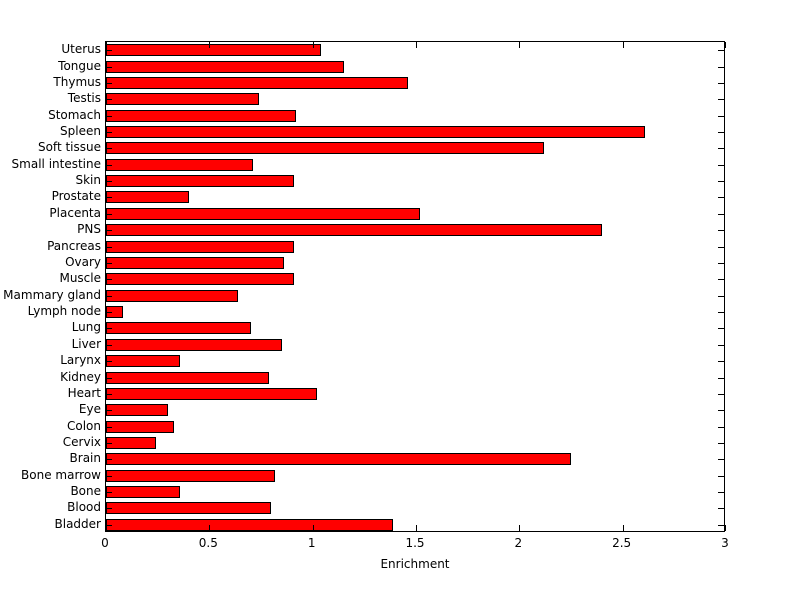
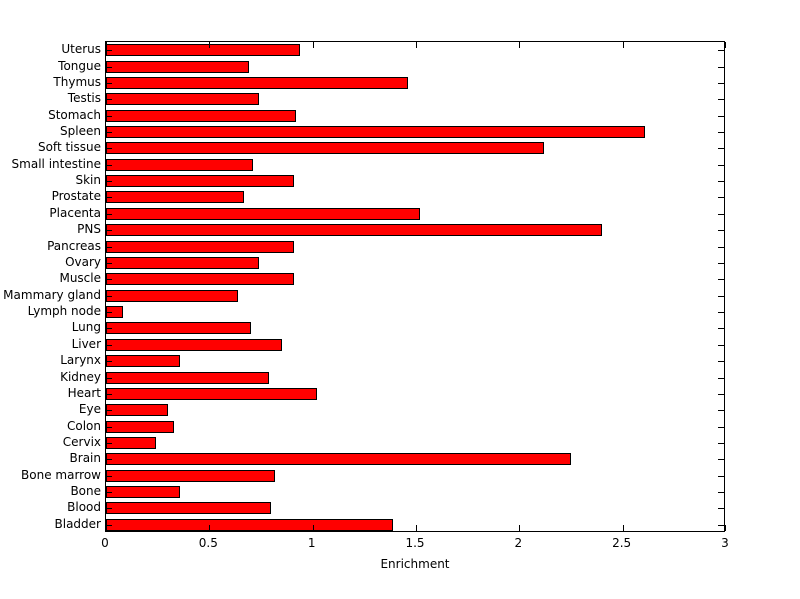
Uterus: 1.04 -> 0.94
Tongue: 1.15 -> 0.69
Prostate: 0.40 -> 0.67
Ovary: 0.86 -> 0.74
